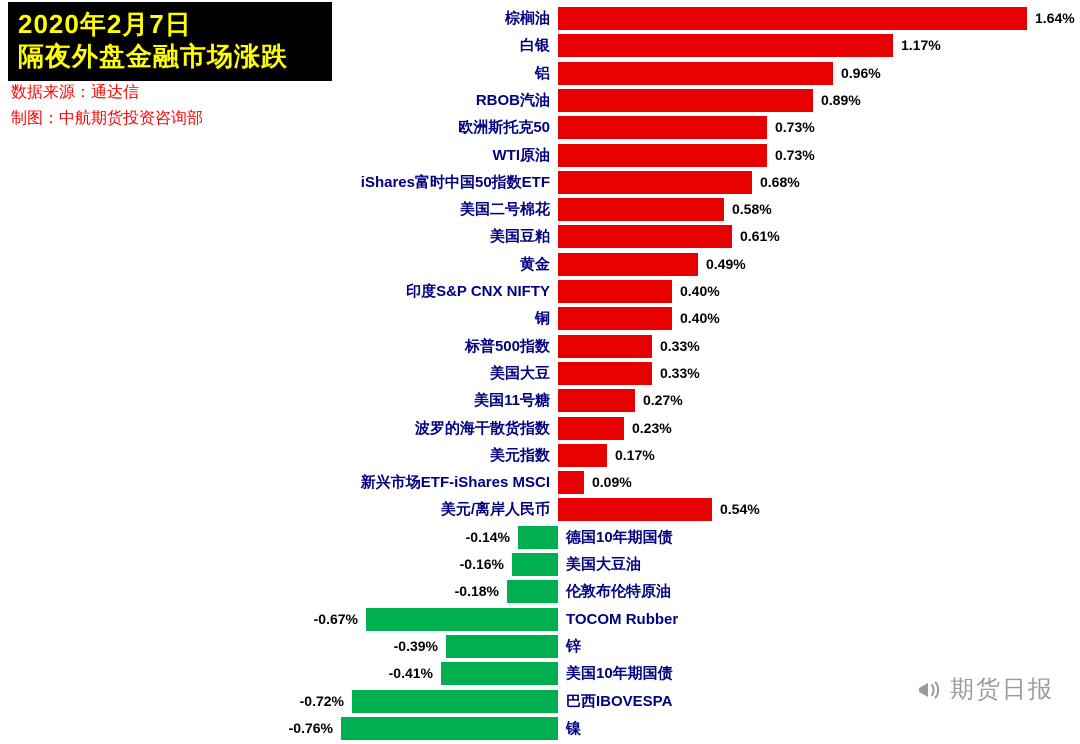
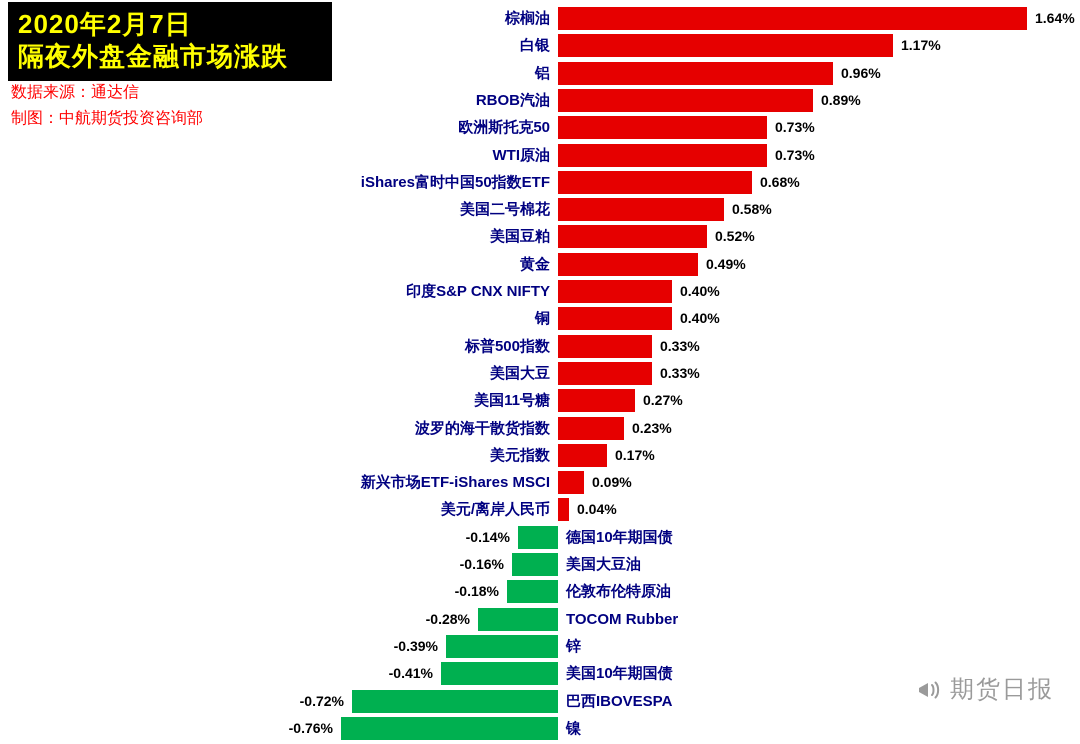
美国豆粕: 0.61% -> 0.52%
美元/离岸人民币: 0.54% -> 0.04%
TOCOM Rubber: -0.67% -> -0.28%
